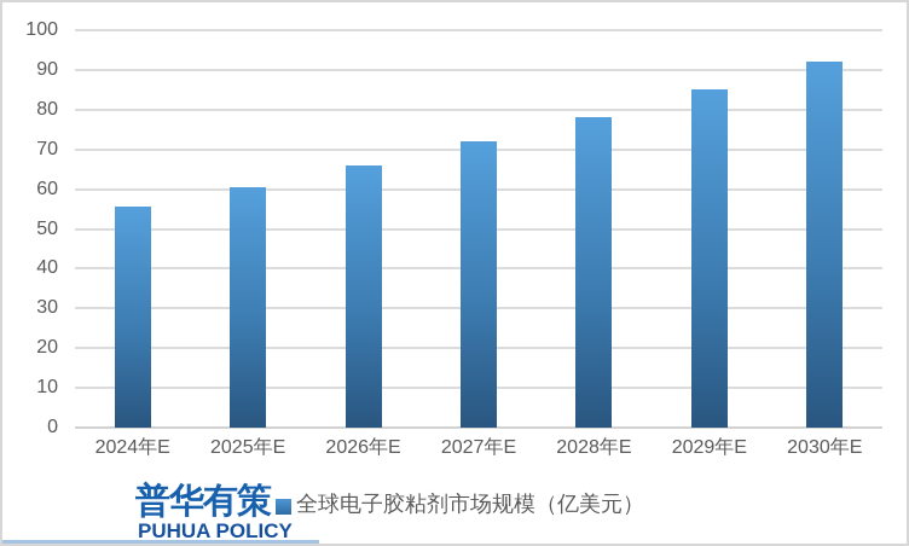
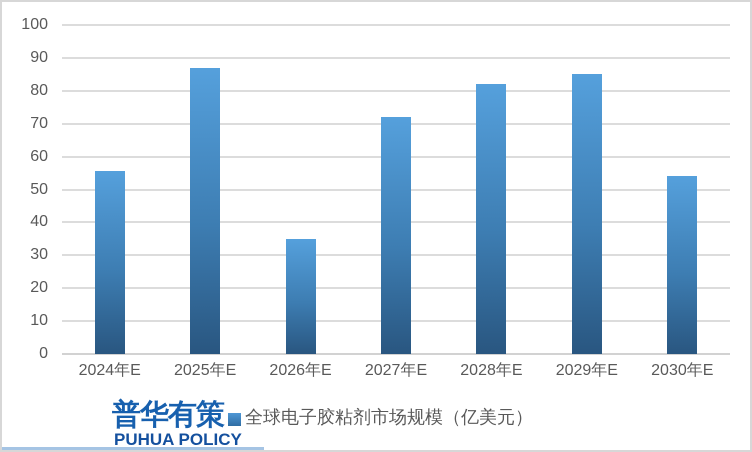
2025年E: 60 -> 87
2026年E: 66 -> 35
2028年E: 78 -> 82
2030年E: 92 -> 54
